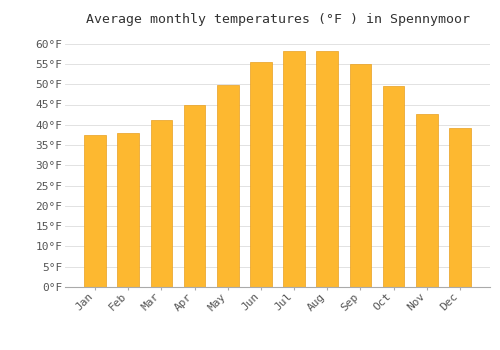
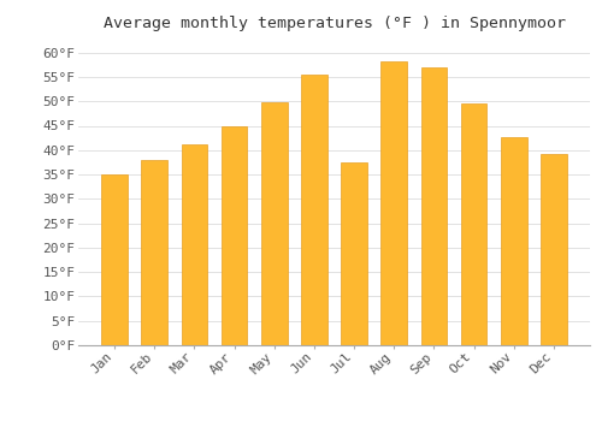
Jan: 37.5°F -> 35.0°F
Jul: 58.3°F -> 37.5°F
Sep: 54.9°F -> 57.0°F
